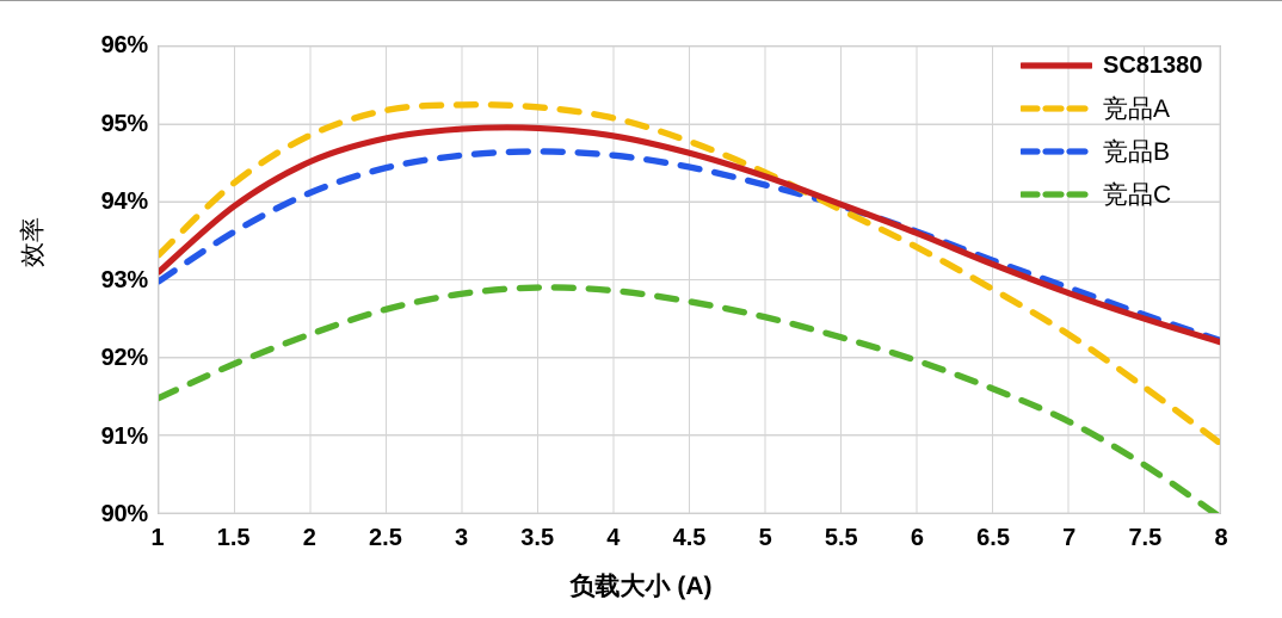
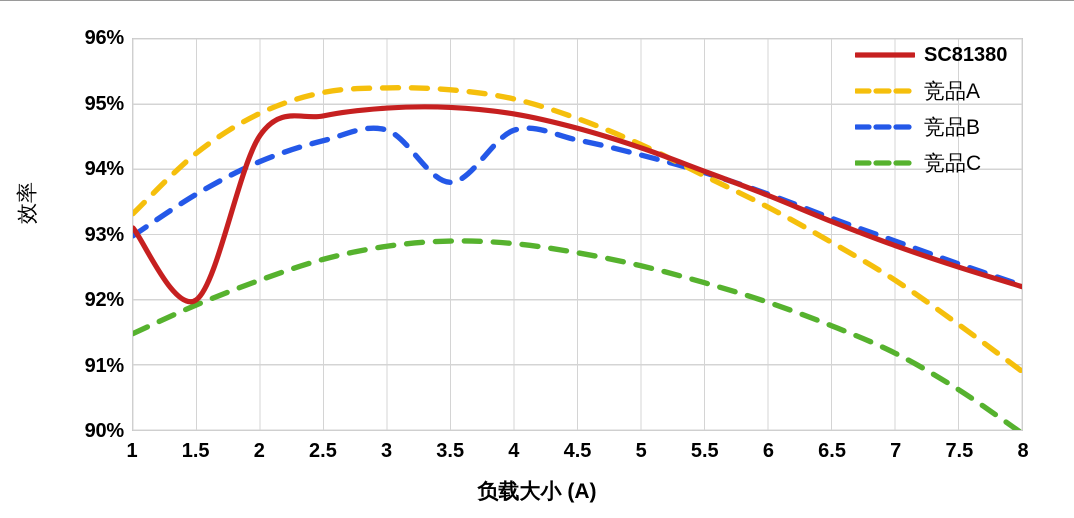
SC81380/1.5: 94.0% -> 92.0%
竞品B/3.5: 94.7% -> 93.8%
